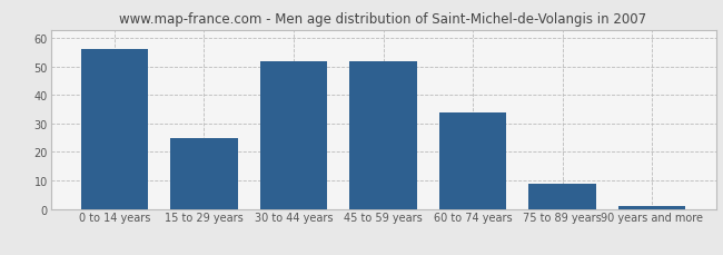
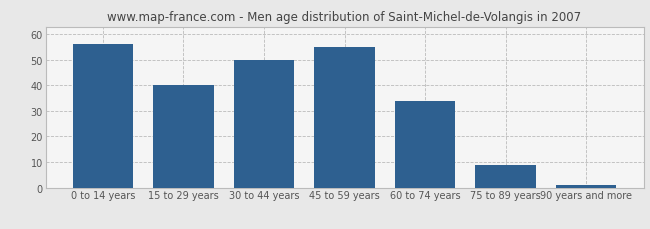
15 to 29 years: 25 -> 40
30 to 44 years: 52 -> 50
45 to 59 years: 52 -> 55
